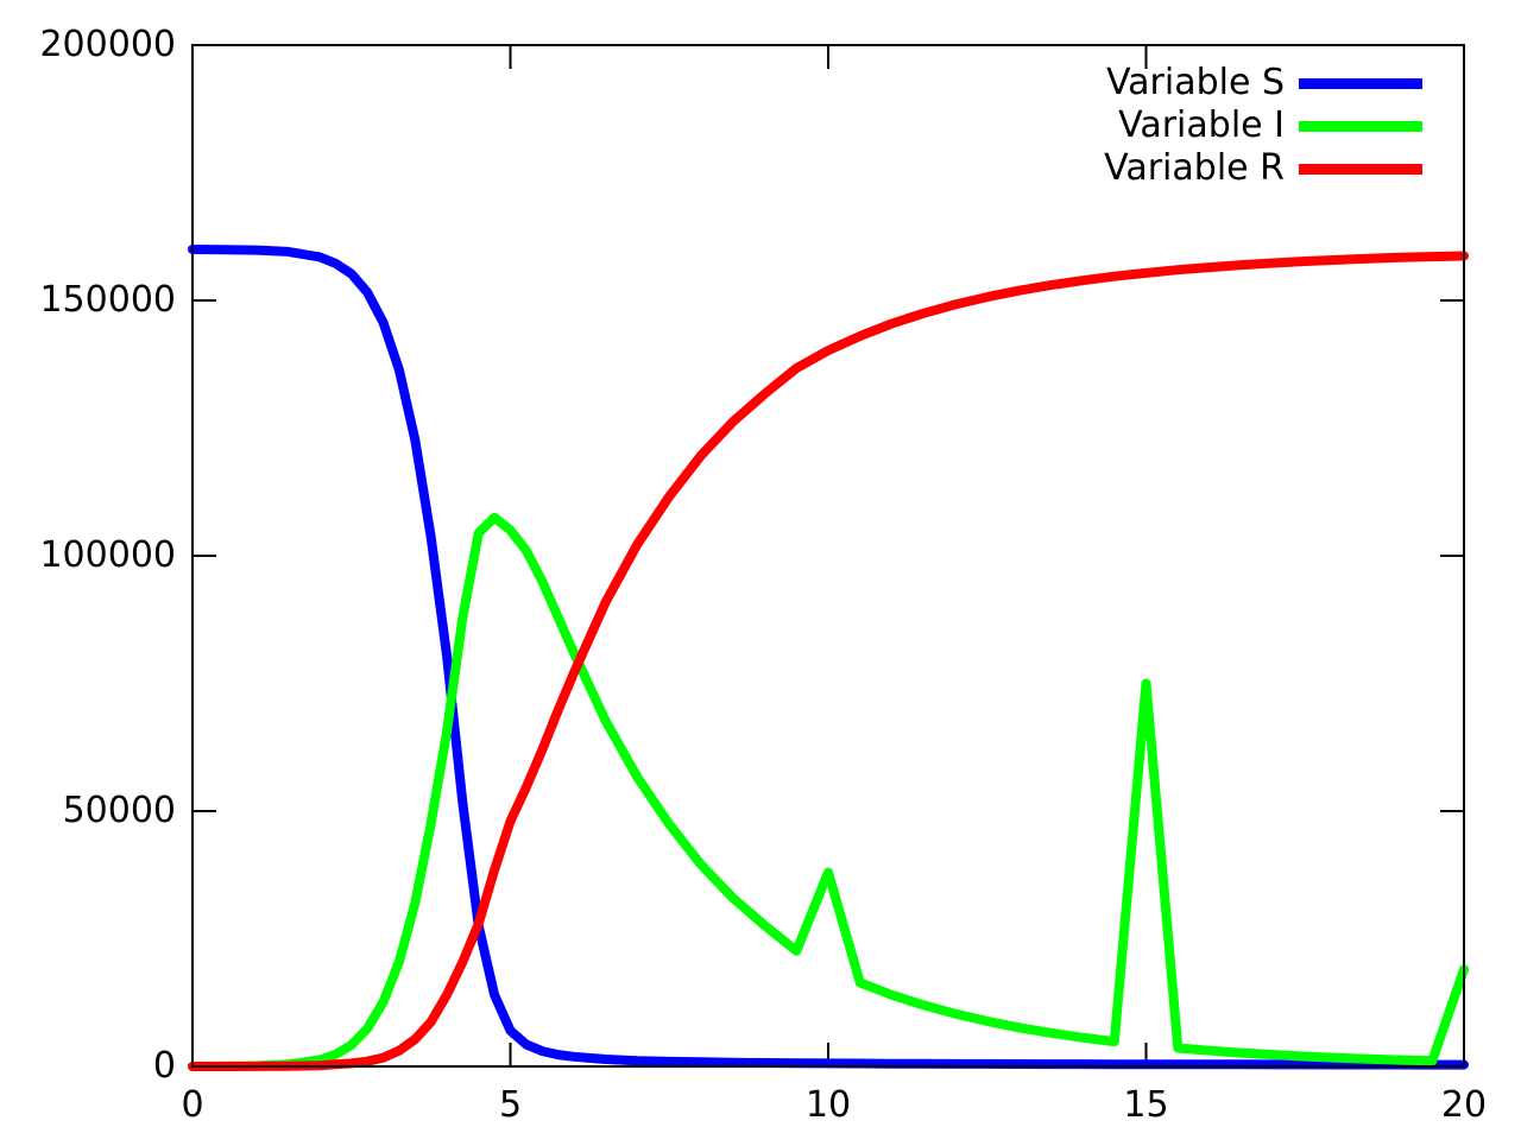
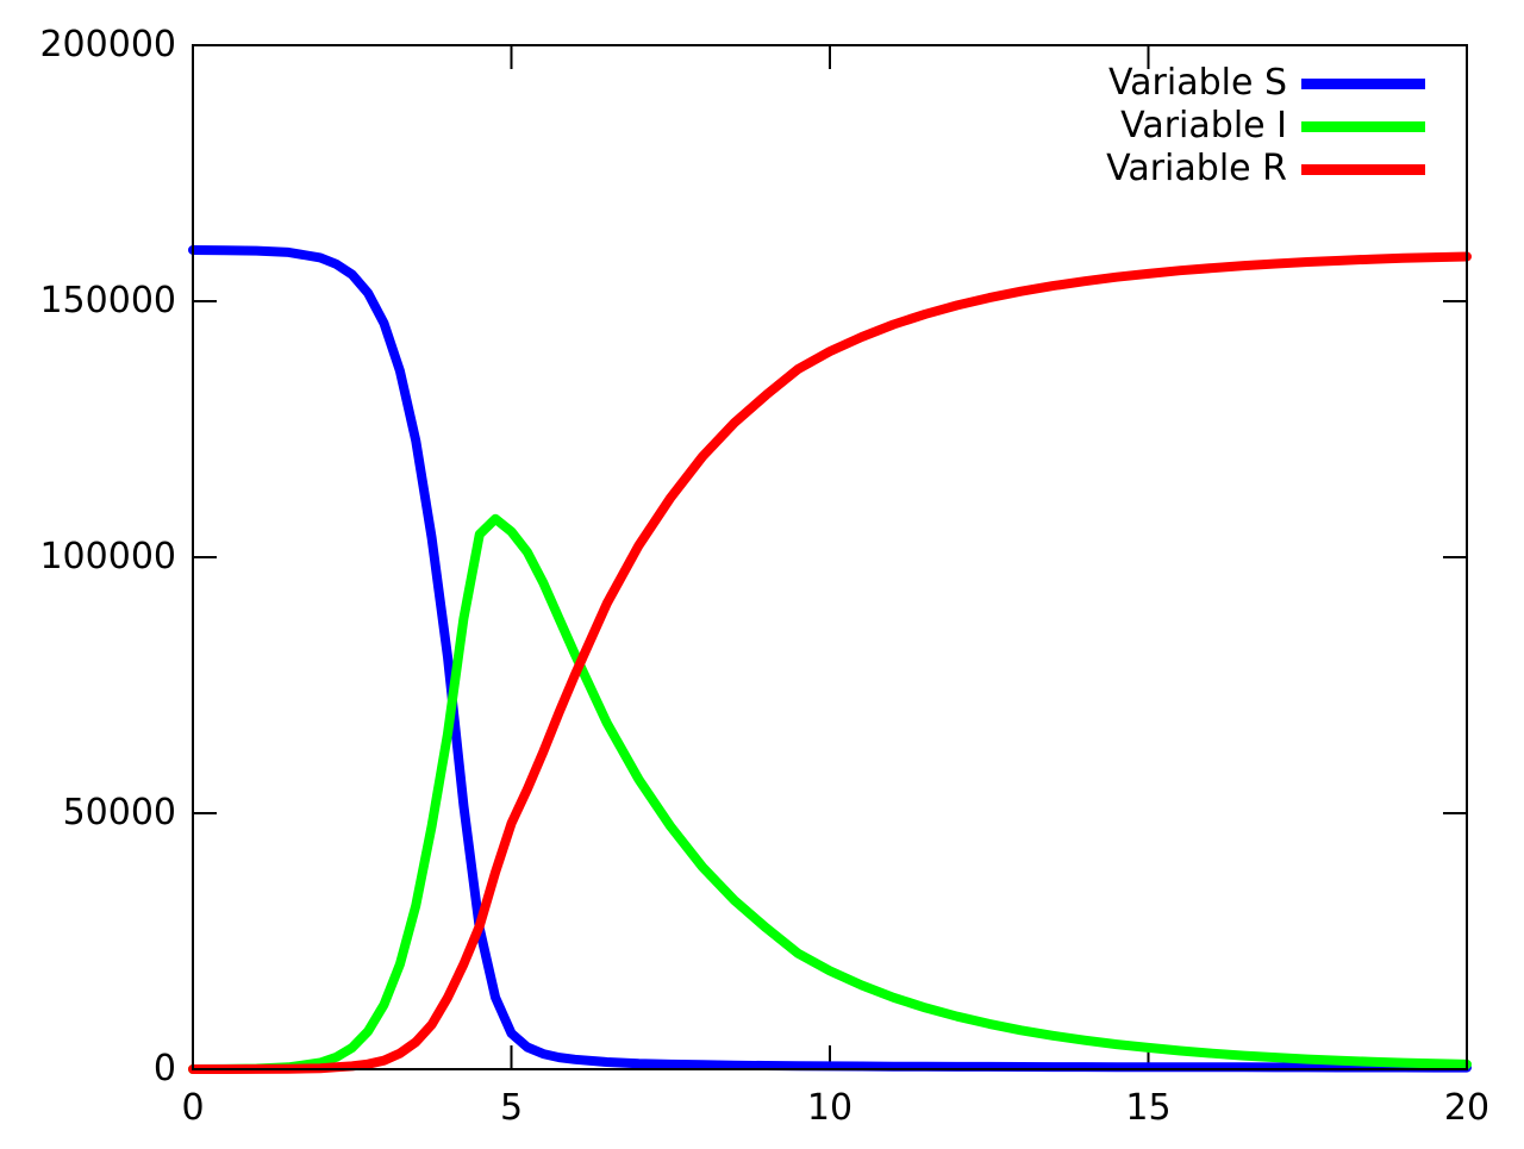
Variable I/10: 38000 -> 19000
Variable I/15: 75000 -> 4000
Variable I/20: 19000 -> 1000
